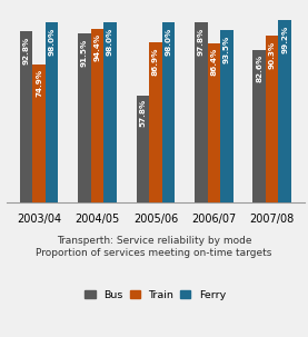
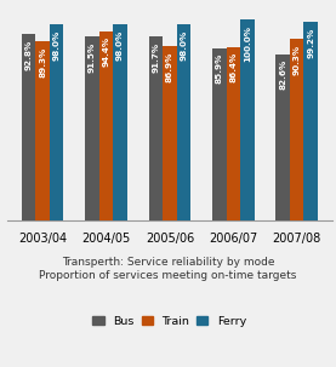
Train/2003/04: 74.9% -> 89.3%
Bus/2005/06: 57.8% -> 91.7%
Bus/2006/07: 97.8% -> 85.9%
Ferry/2006/07: 93.5% -> 100.0%
